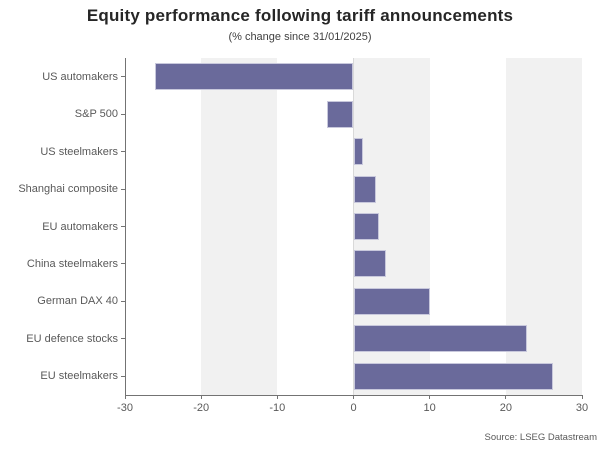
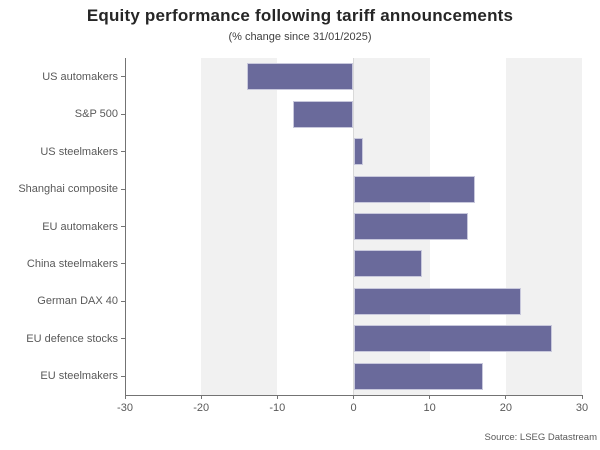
US automakers: -26 -> -14
S&P 500: -4 -> -8
Shanghai composite: 3 -> 16
EU automakers: 3 -> 15
China steelmakers: 4 -> 9
German DAX 40: 10 -> 22
EU defence stocks: 23 -> 26
EU steelmakers: 26 -> 17
